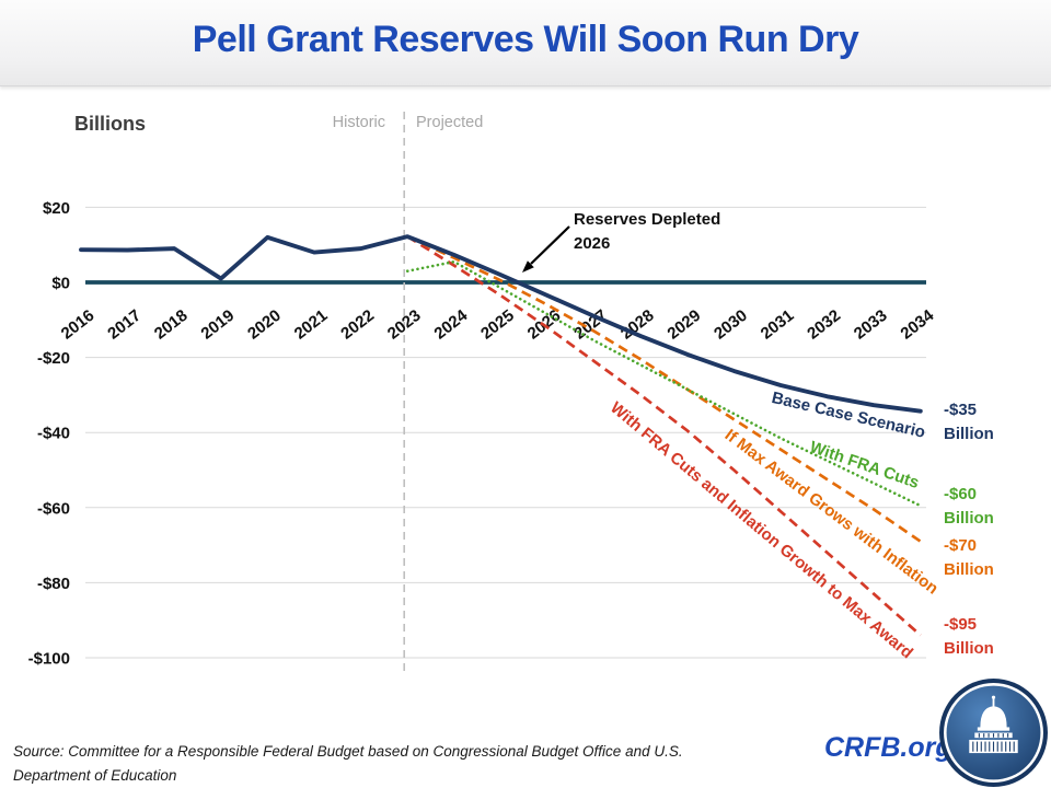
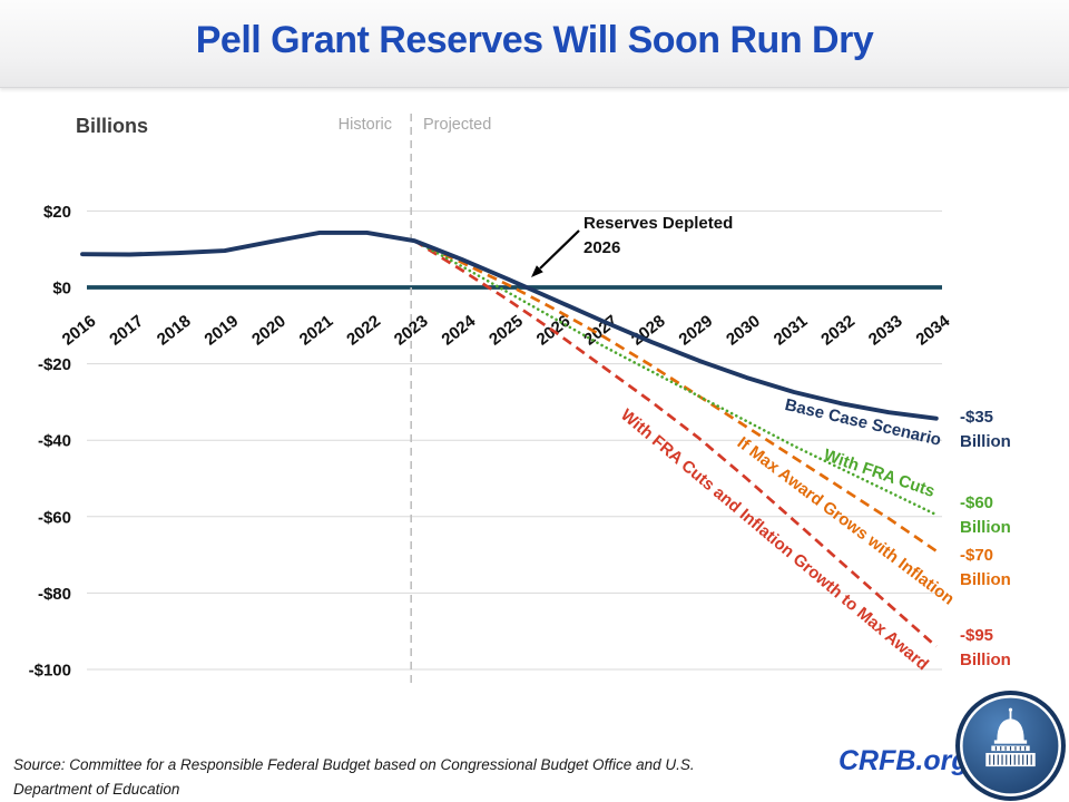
Base Case Scenario/2019: $1 -> $10
Base Case Scenario/2021: $8 -> $14
Base Case Scenario/2022: $9 -> $14
With FRA Cuts/2023: $3 -> $12
